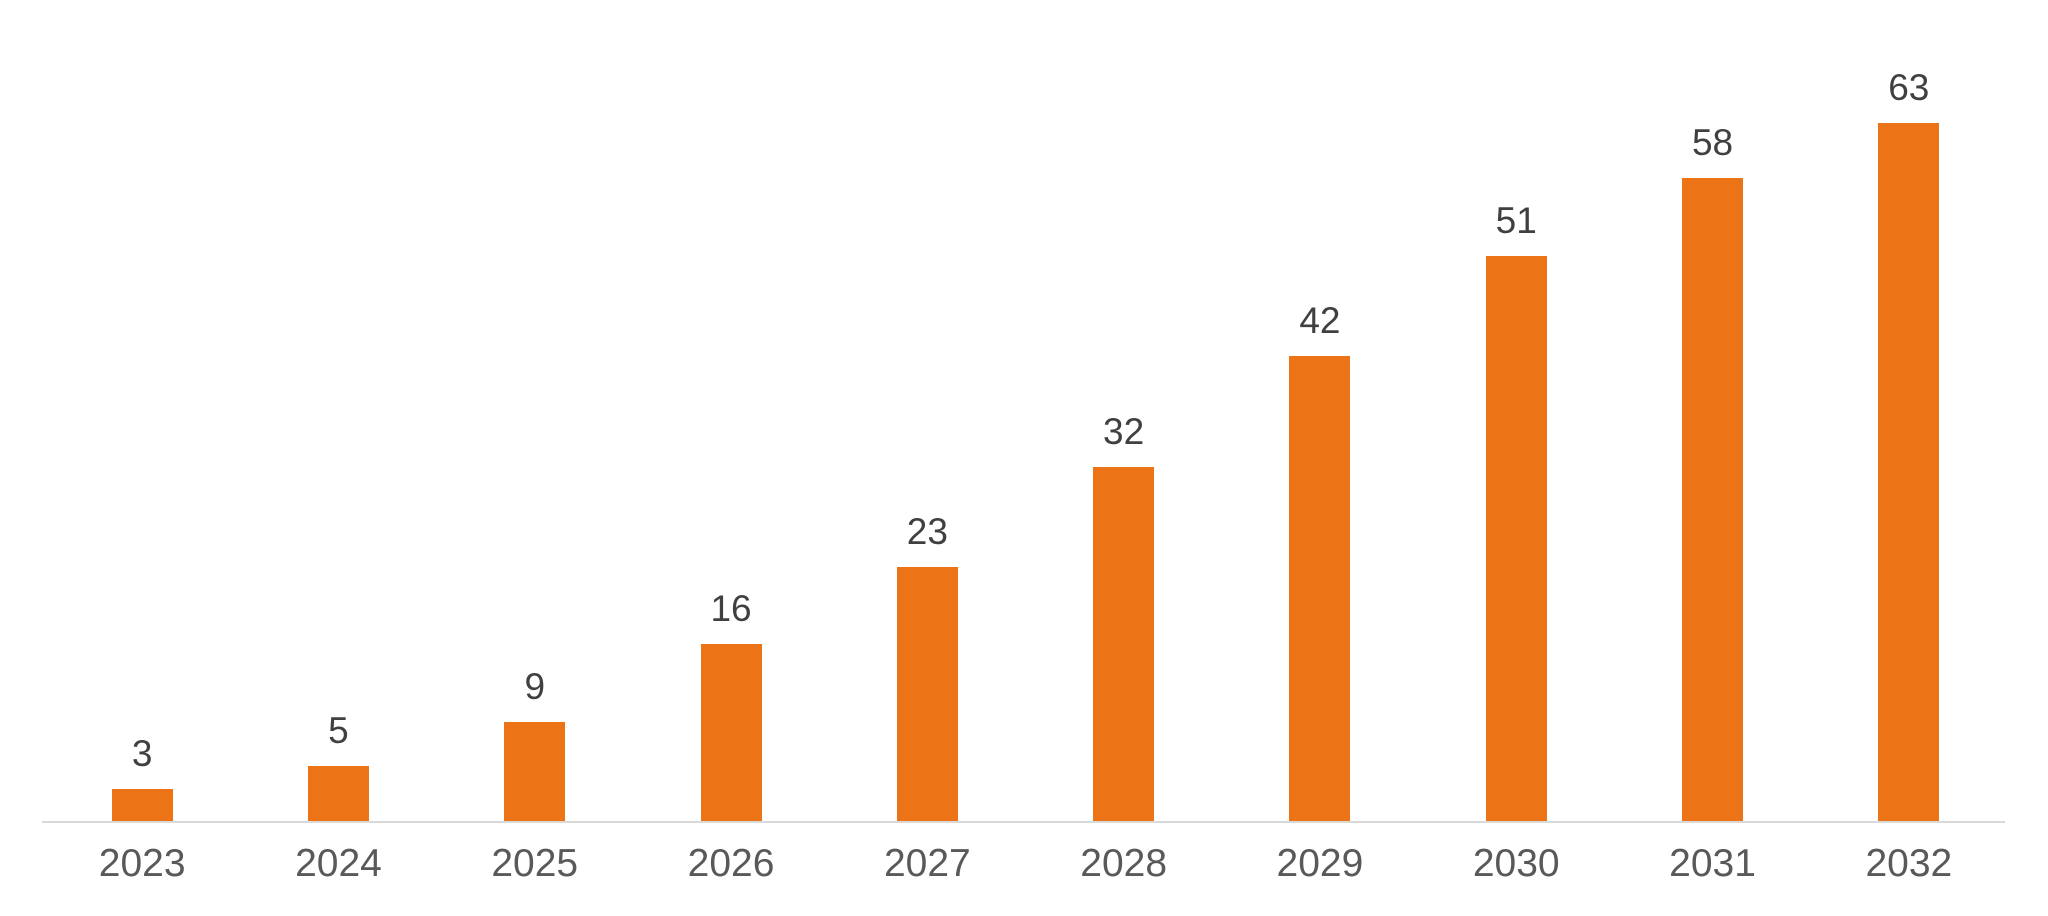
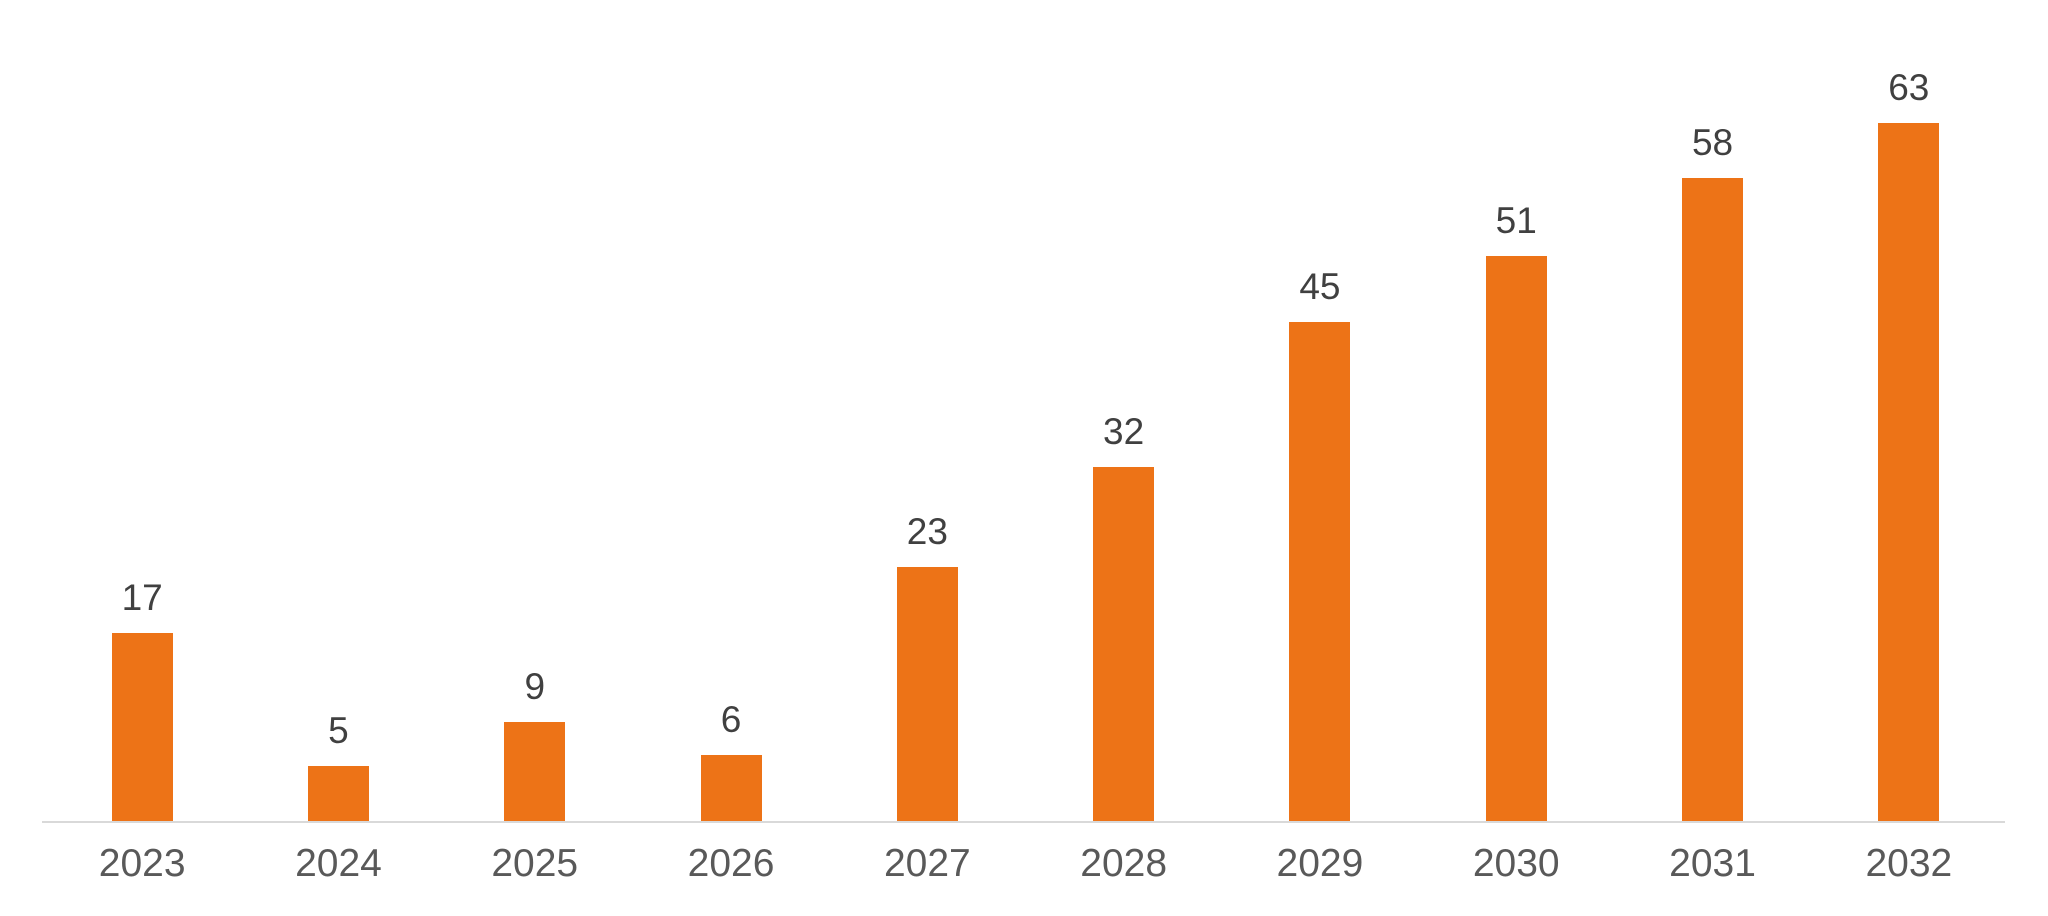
2023: 3 -> 17
2026: 16 -> 6
2029: 42 -> 45
